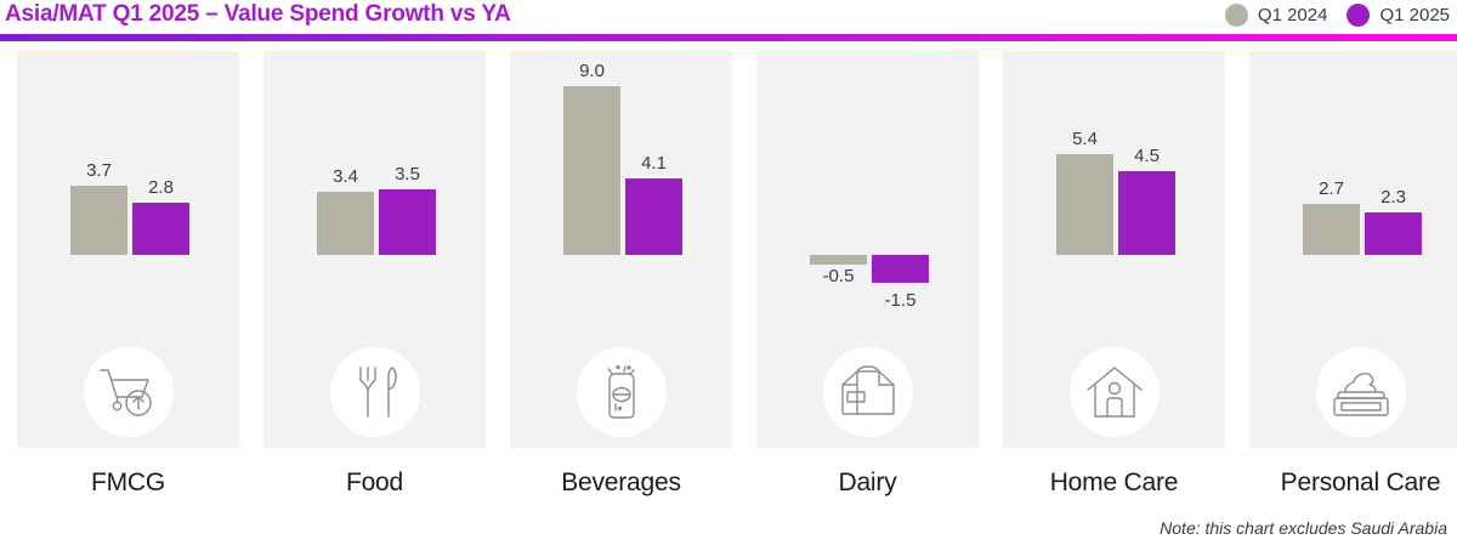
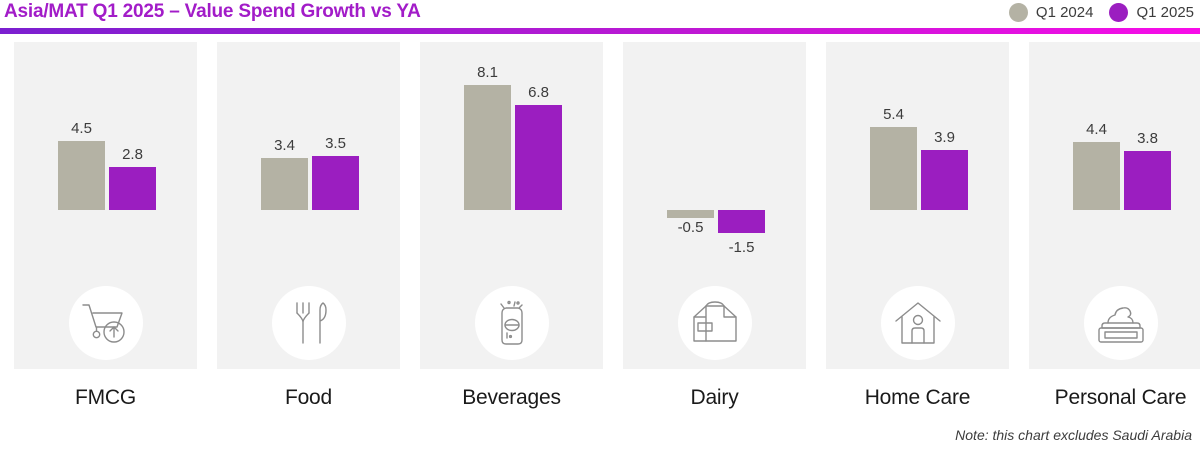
Q1 2024/FMCG: 3.7 -> 4.5
Q1 2024/Beverages: 9.0 -> 8.1
Q1 2025/Beverages: 4.1 -> 6.8
Q1 2025/Home Care: 4.5 -> 3.9
Q1 2024/Personal Care: 2.7 -> 4.4
Q1 2025/Personal Care: 2.3 -> 3.8
